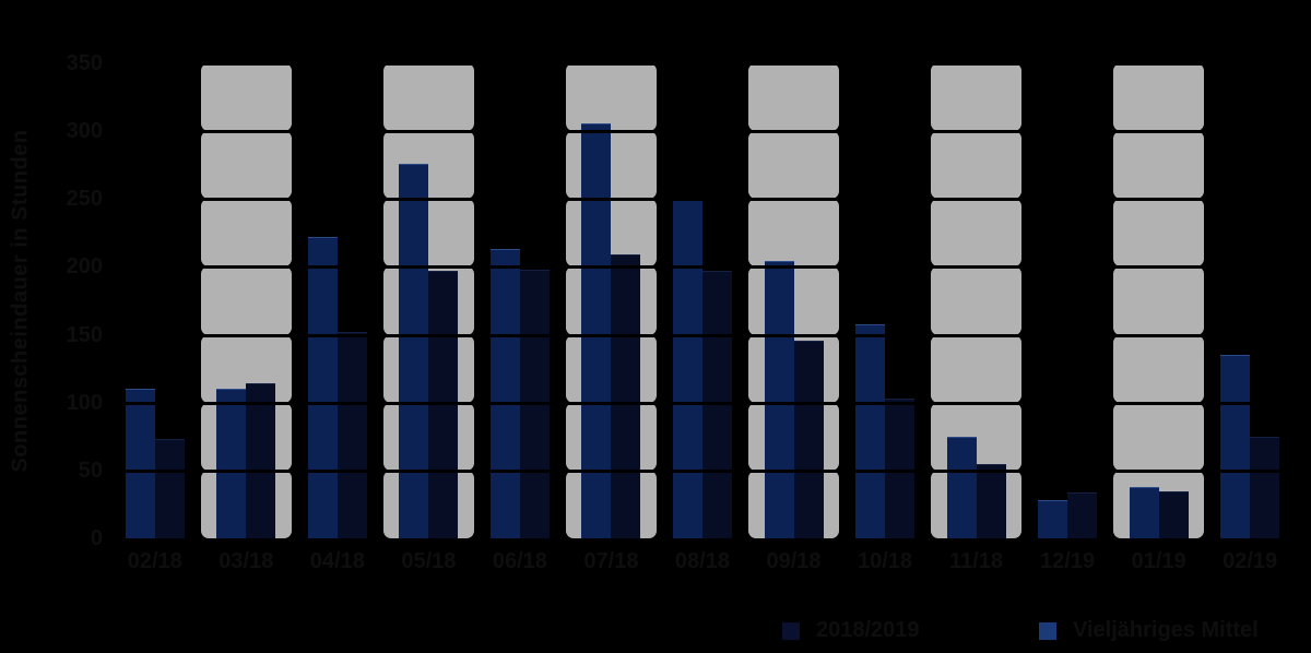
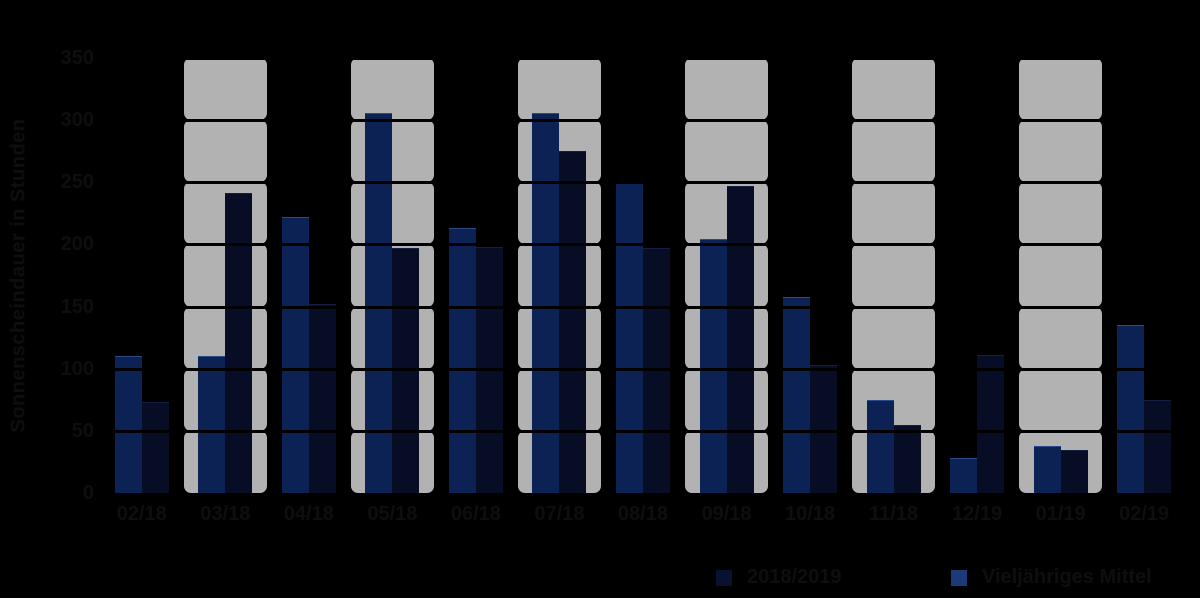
2018/2019/03/18: 114 -> 241
Vieljähriges Mittel/05/18: 276 -> 306
2018/2019/07/18: 209 -> 275
2018/2019/09/18: 146 -> 247
2018/2019/12/19: 34 -> 111
